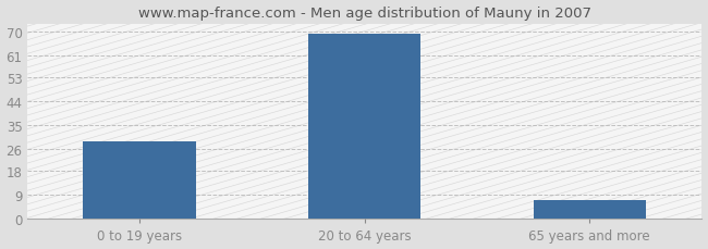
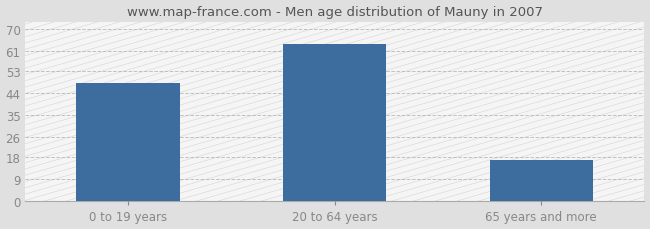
0 to 19 years: 29 -> 48
20 to 64 years: 69 -> 64
65 years and more: 7 -> 17
